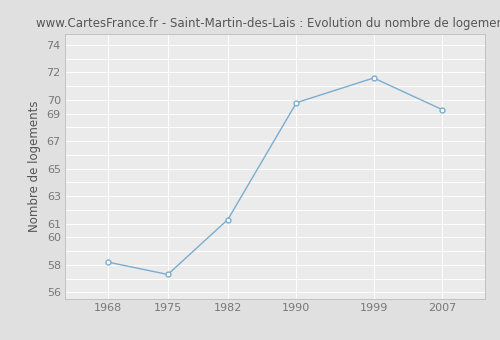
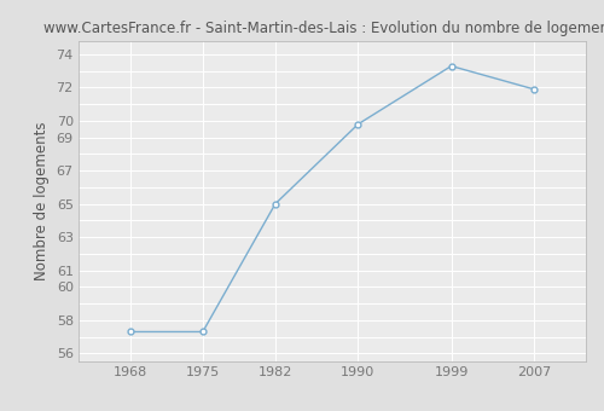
1968: 58.2 -> 57.3
1982: 61.3 -> 65.0
1999: 71.6 -> 73.3
2007: 69.3 -> 71.9
